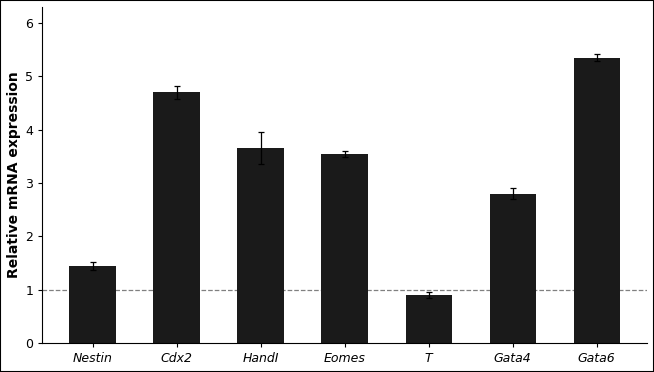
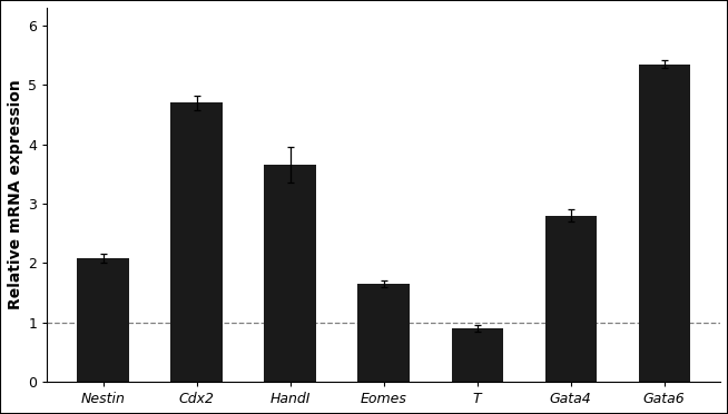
Nestin: 1.44 -> 2.08
Eomes: 3.54 -> 1.65
